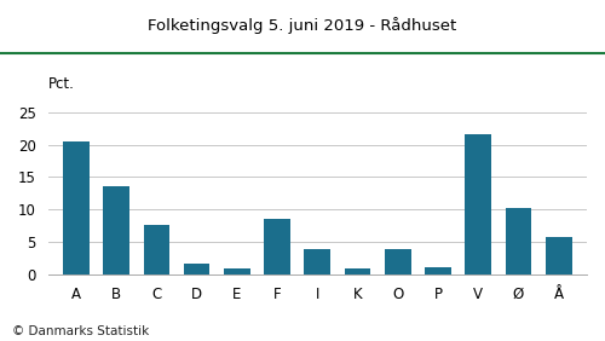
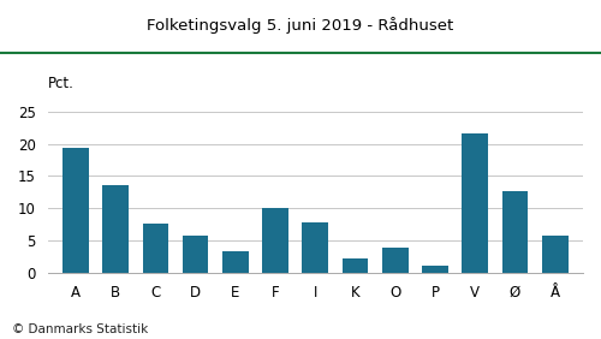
A: 20.4 -> 19.4
D: 1.7 -> 5.8
E: 1.0 -> 3.4
F: 8.6 -> 10.0
I: 4.0 -> 7.8
K: 1.0 -> 2.2
Ø: 10.2 -> 12.6
